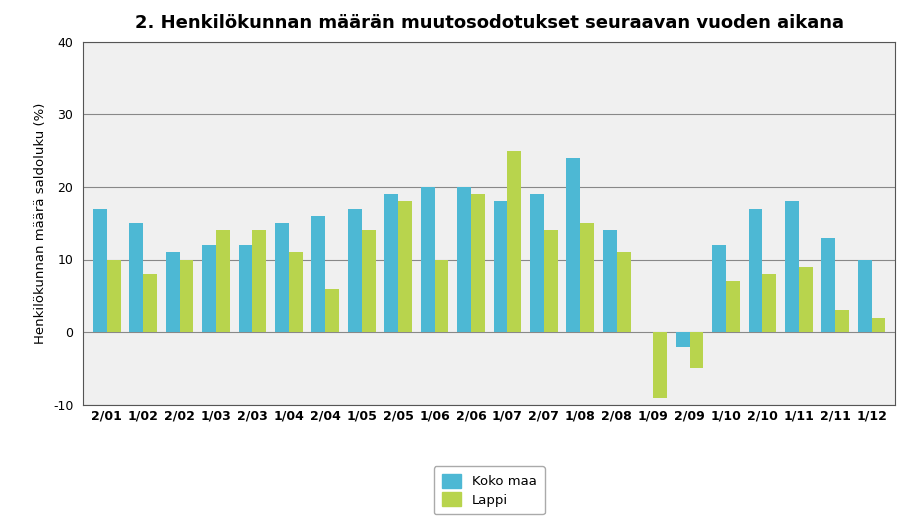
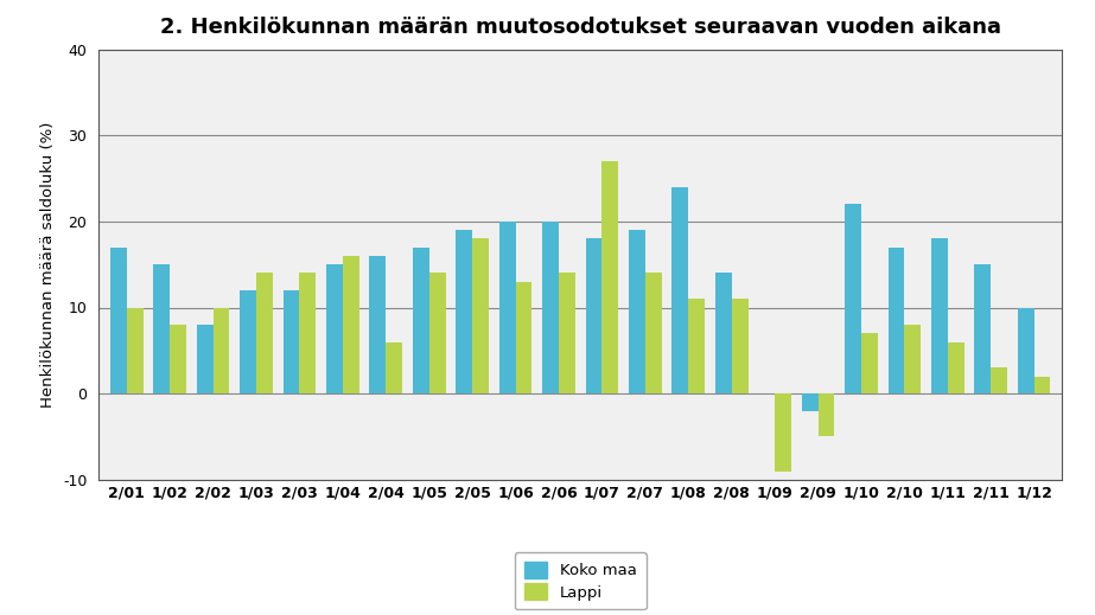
Koko maa/2/02: 11 -> 8
Lappi/1/04: 11 -> 16
Lappi/1/06: 10 -> 13
Lappi/2/06: 19 -> 14
Lappi/1/07: 25 -> 27
Lappi/1/08: 15 -> 11
Koko maa/1/10: 12 -> 22
Lappi/1/11: 9 -> 6
Koko maa/2/11: 13 -> 15
